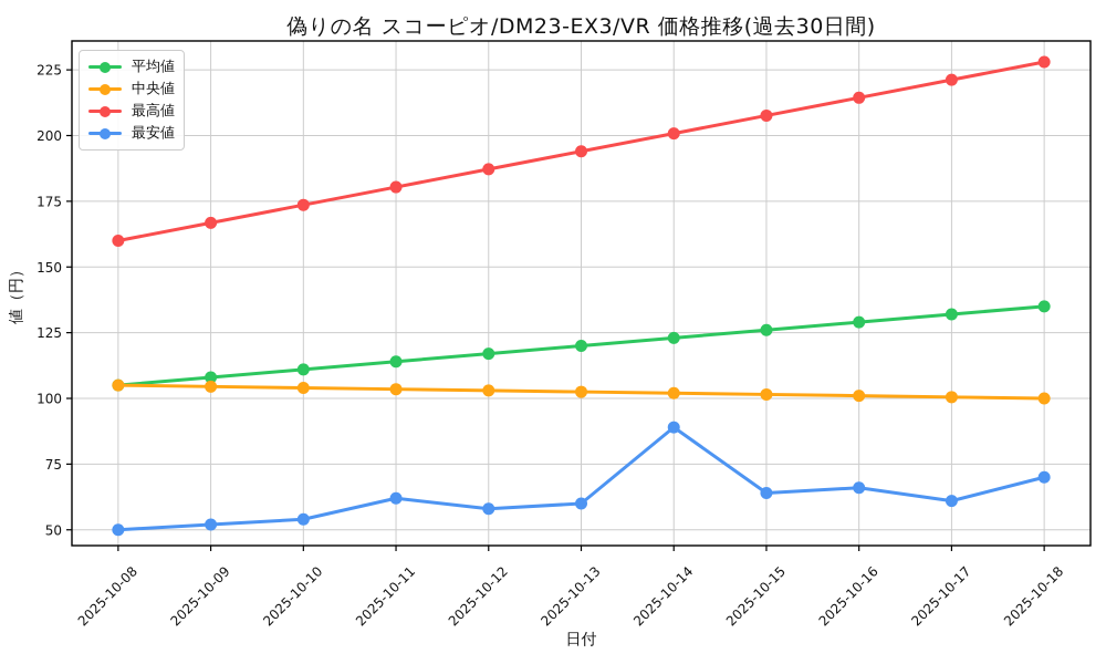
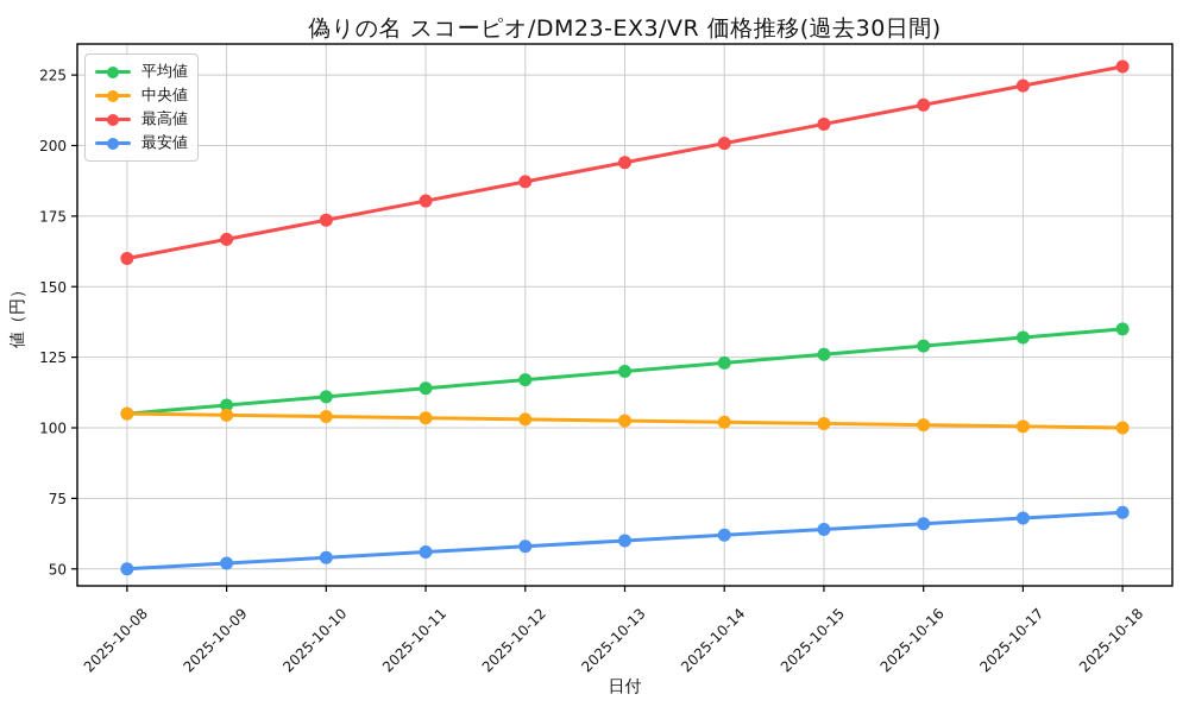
最安値/2025-10-11: 62 -> 56
最安値/2025-10-14: 89 -> 62
最安値/2025-10-17: 61 -> 68
